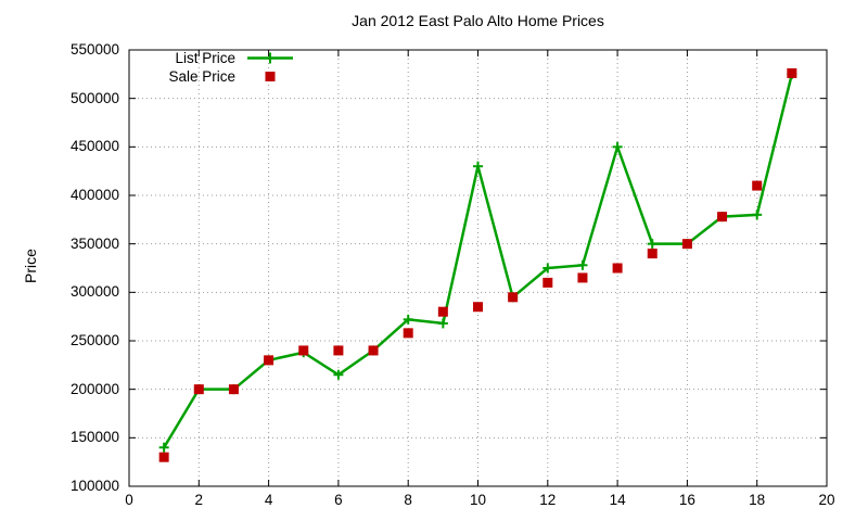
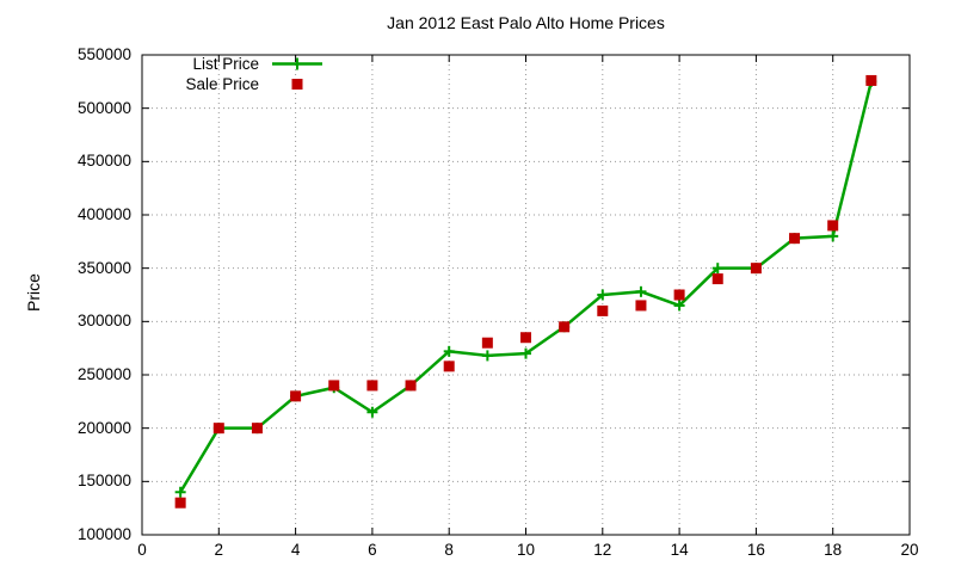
List Price/10: 430000 -> 270000
List Price/14: 450000 -> 320000
Sale Price/18: 410000 -> 390000
